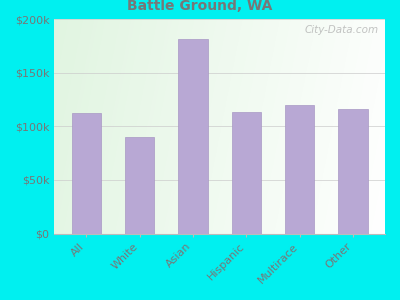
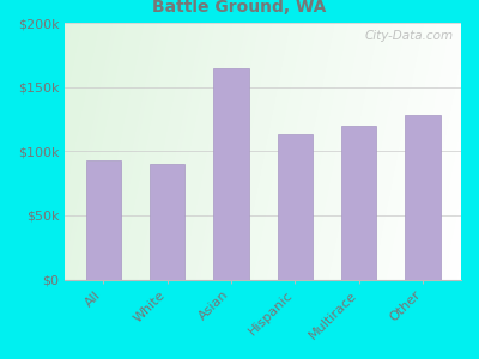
All: $112k -> $93k
Asian: $181k -> $165k
Other: $116k -> $128k
